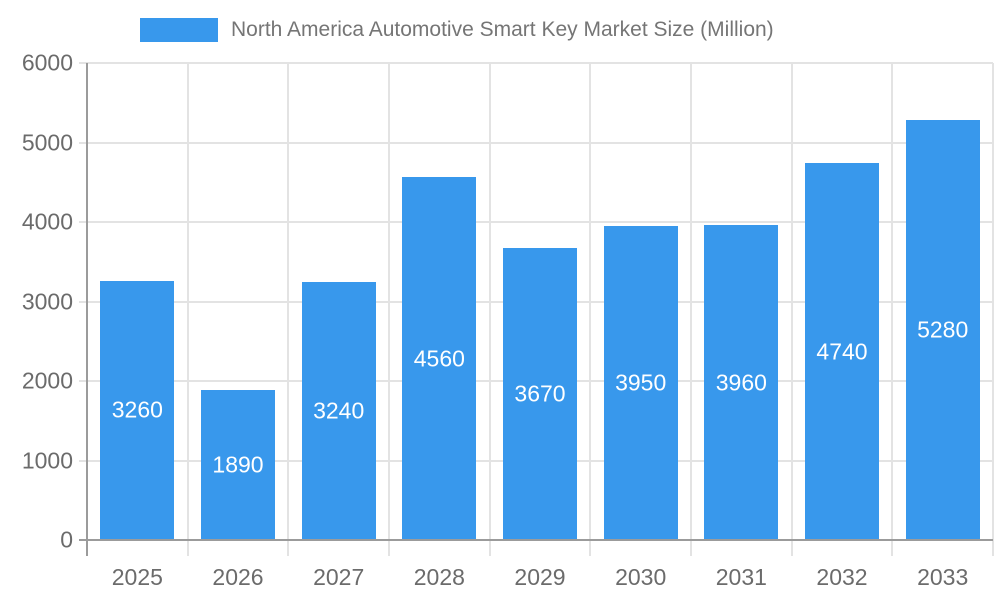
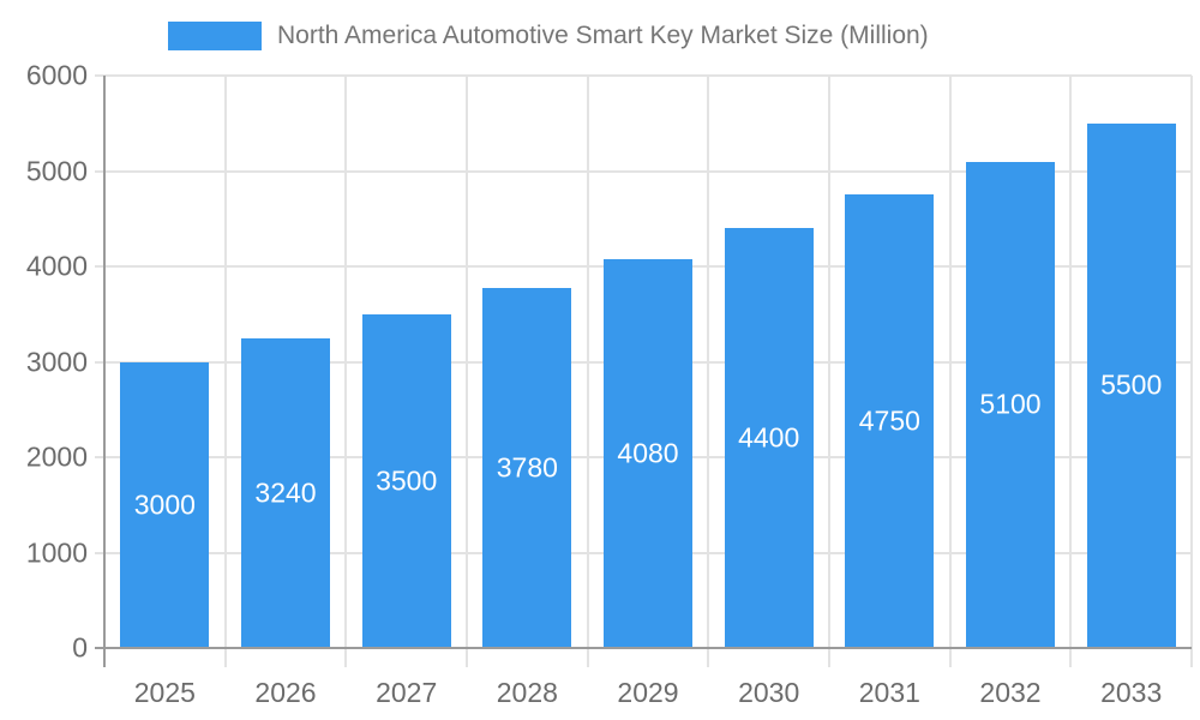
2025: 3260 -> 3000
2026: 1890 -> 3240
2027: 3240 -> 3500
2028: 4560 -> 3780
2029: 3670 -> 4080
2030: 3950 -> 4400
2031: 3960 -> 4750
2032: 4740 -> 5100
2033: 5280 -> 5500
